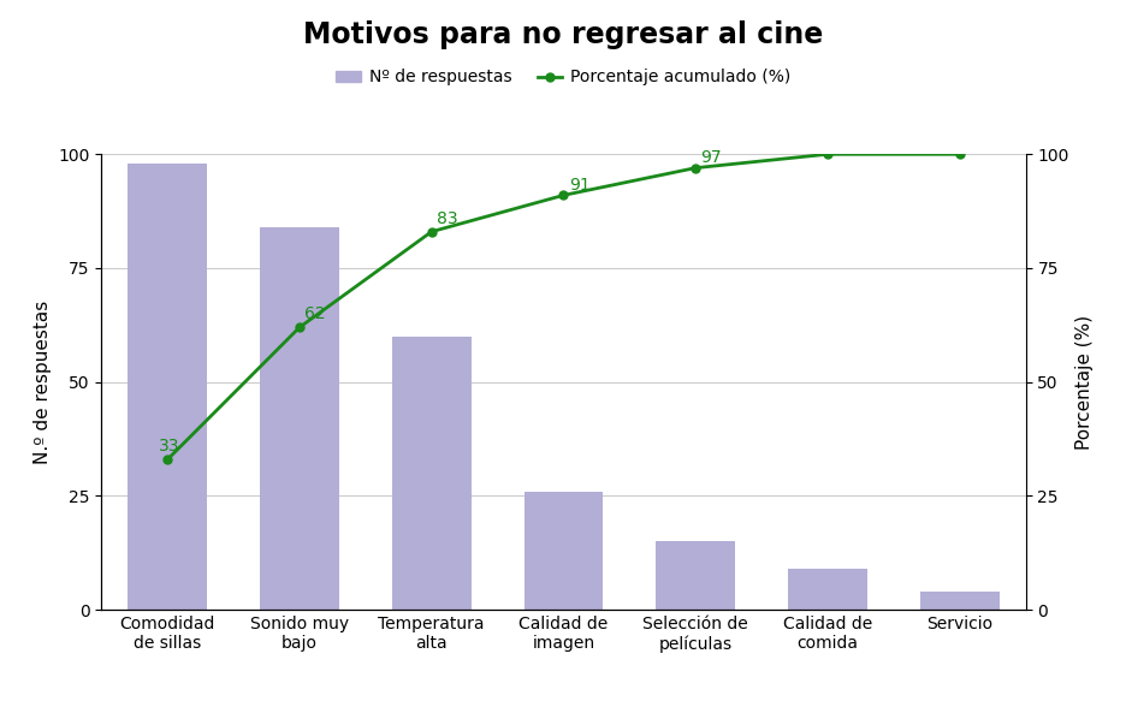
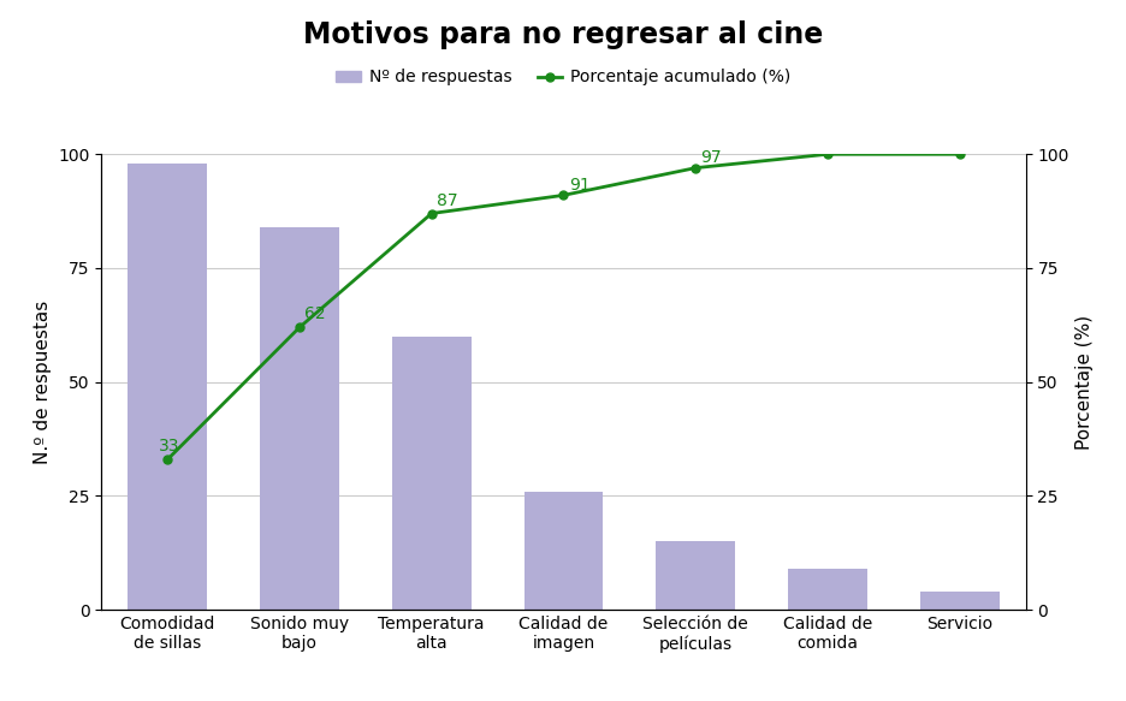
Porcentaje acumulado (%)/Temperatura alta: 83 -> 87
